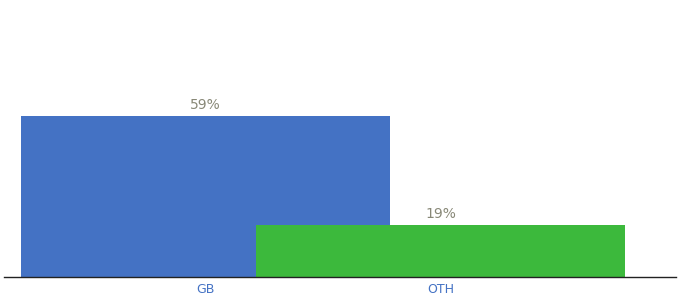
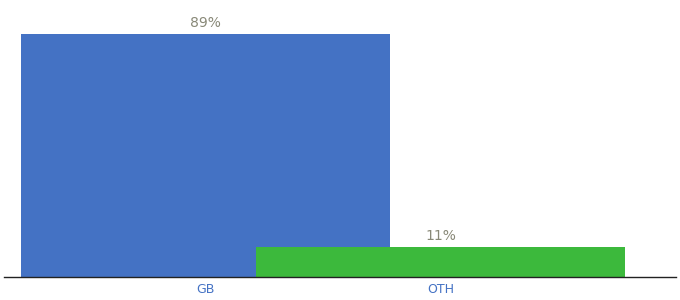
GB: 59% -> 89%
OTH: 19% -> 11%
